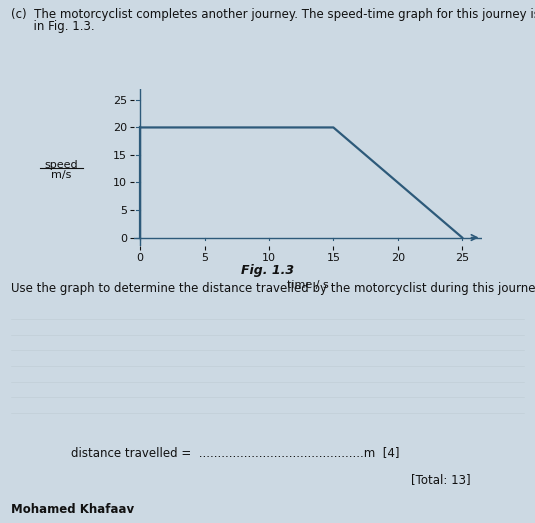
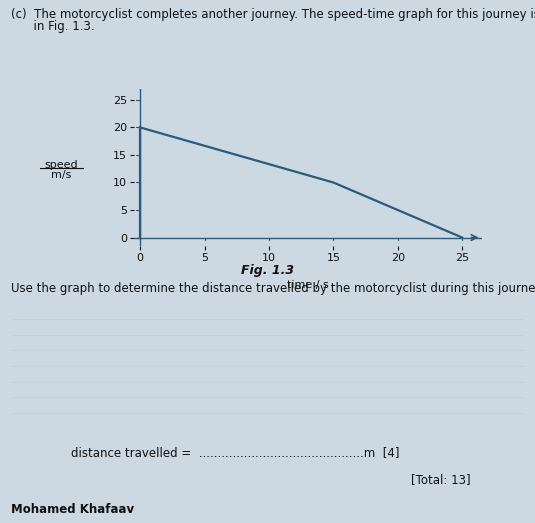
15: 20 -> 10
